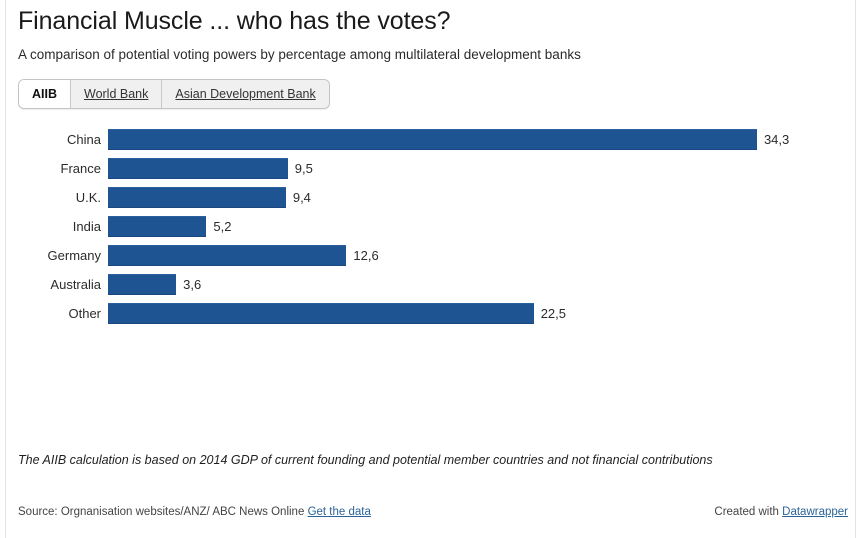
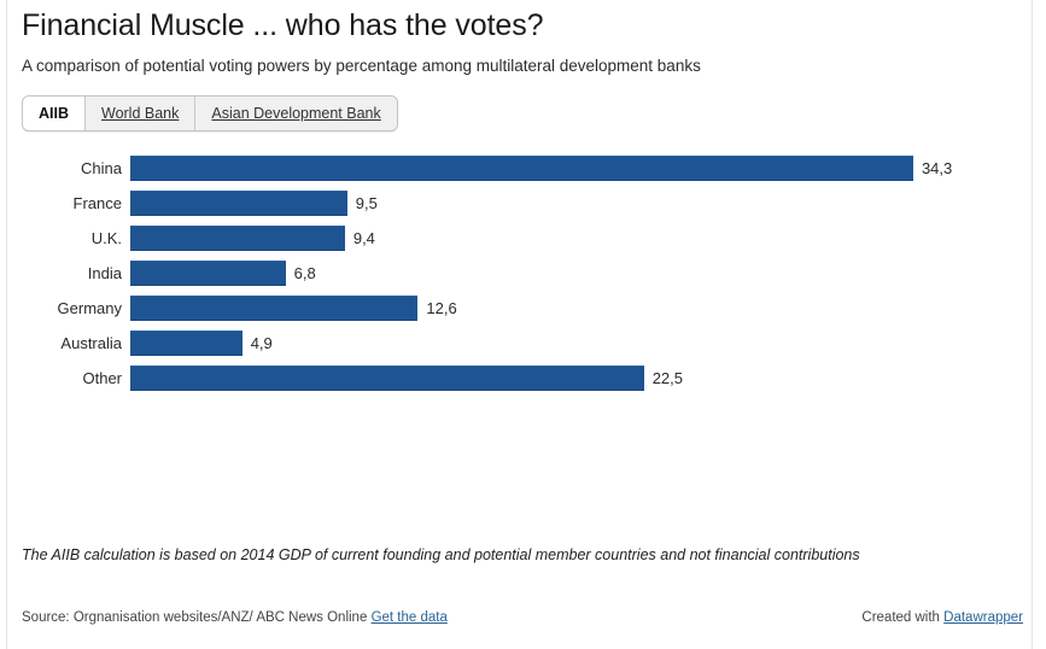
India: 5,2 -> 6,8
Australia: 3,6 -> 4,9
